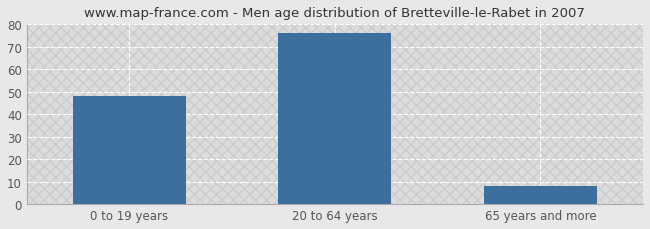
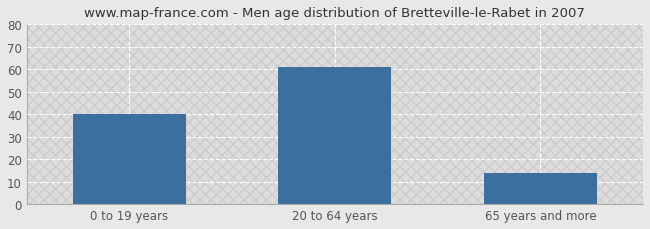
0 to 19 years: 48 -> 40
20 to 64 years: 76 -> 61
65 years and more: 8 -> 14
